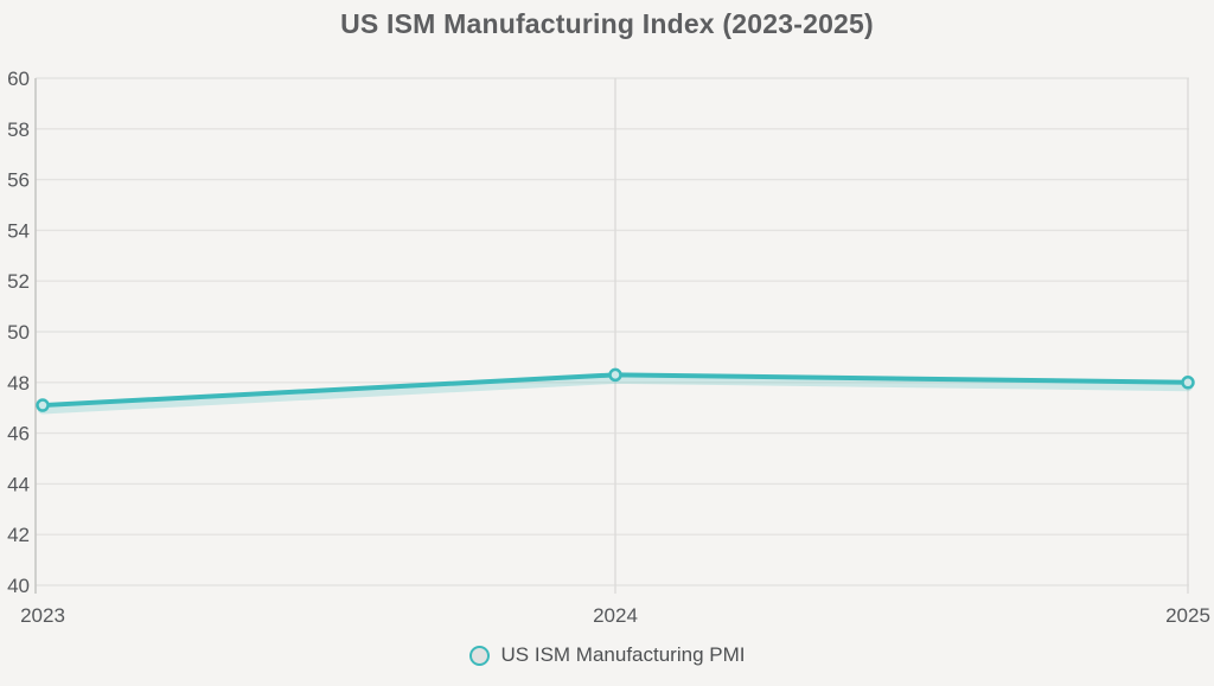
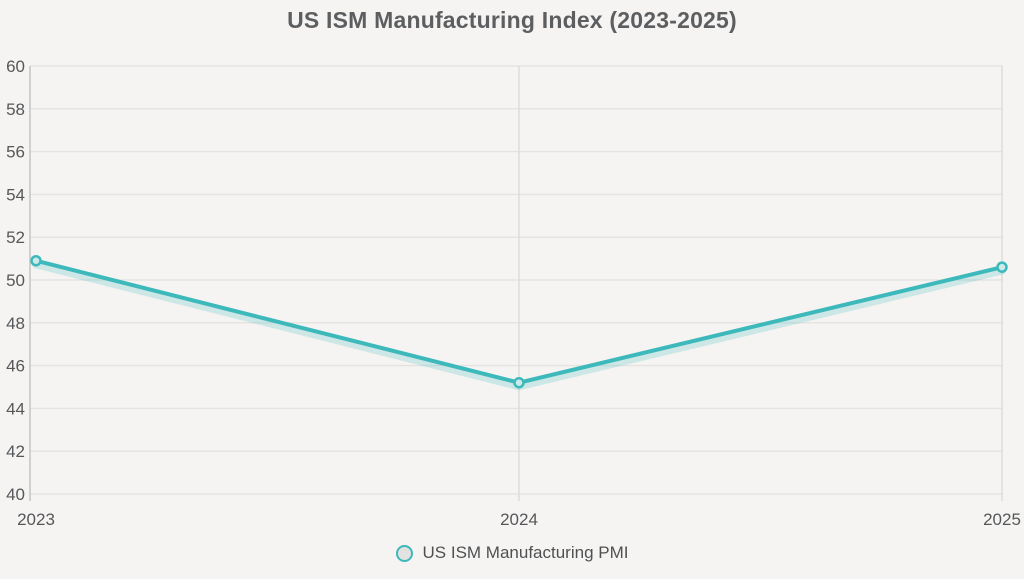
2023: 47.1 -> 50.9
2024: 48.3 -> 45.2
2025: 48.0 -> 50.6
